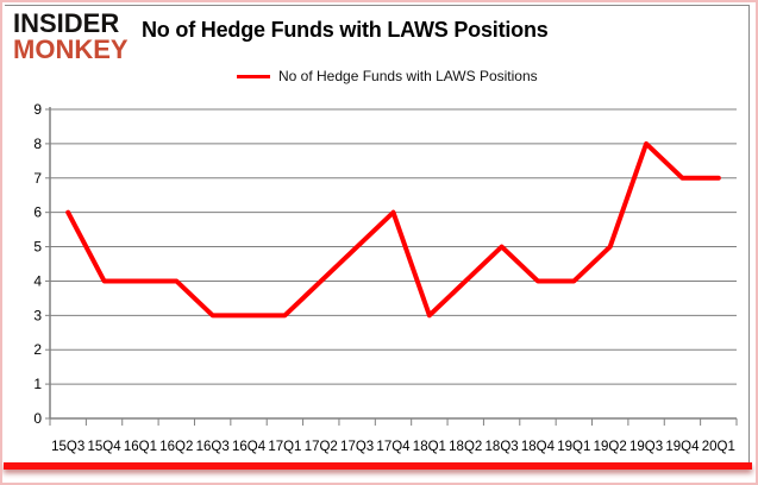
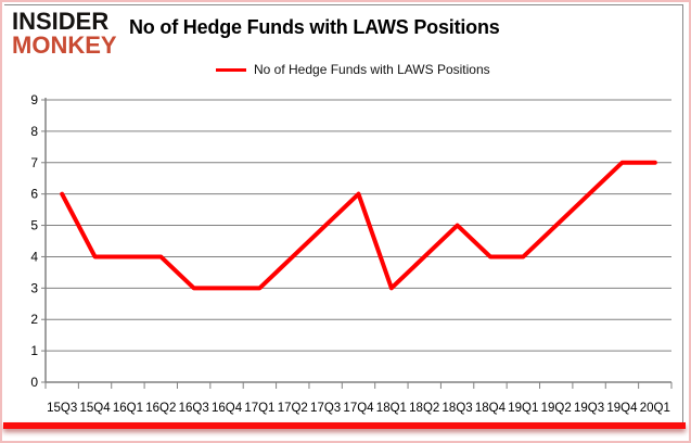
19Q3: 8 -> 6
